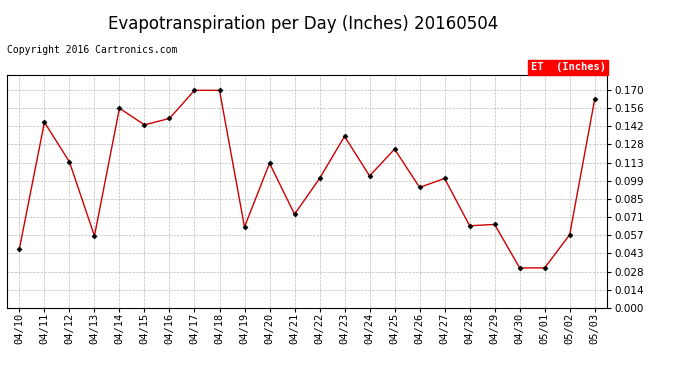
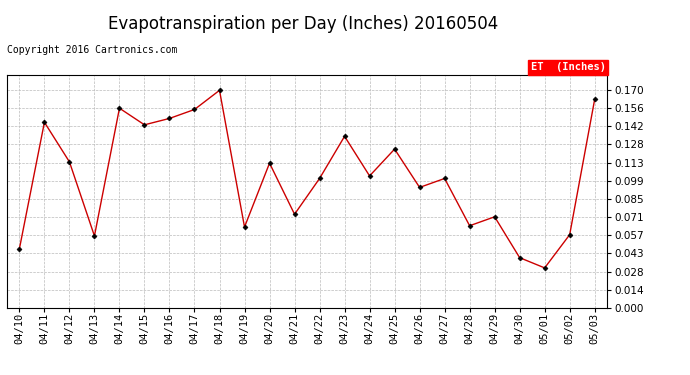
04/17: 0.170 -> 0.155
04/29: 0.065 -> 0.071
04/30: 0.031 -> 0.039
